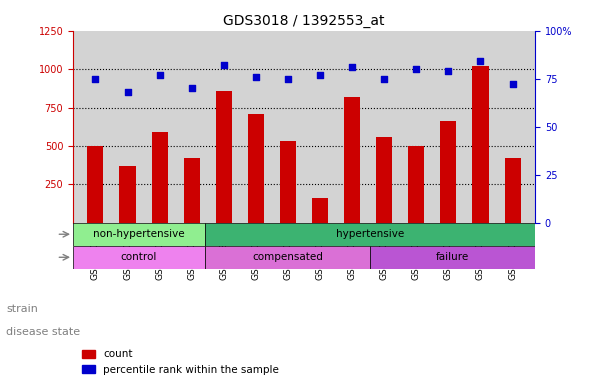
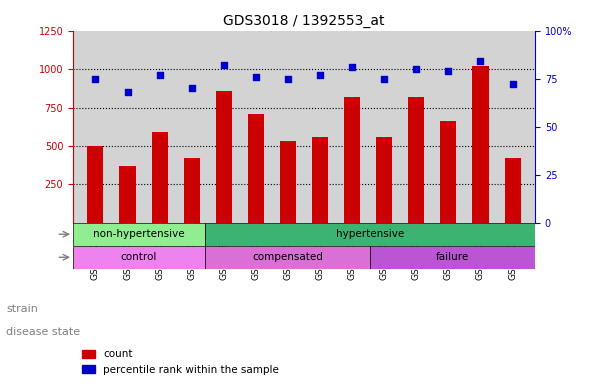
count/GSM180061: 160 -> 560
count/GSM180068: 500 -> 820
